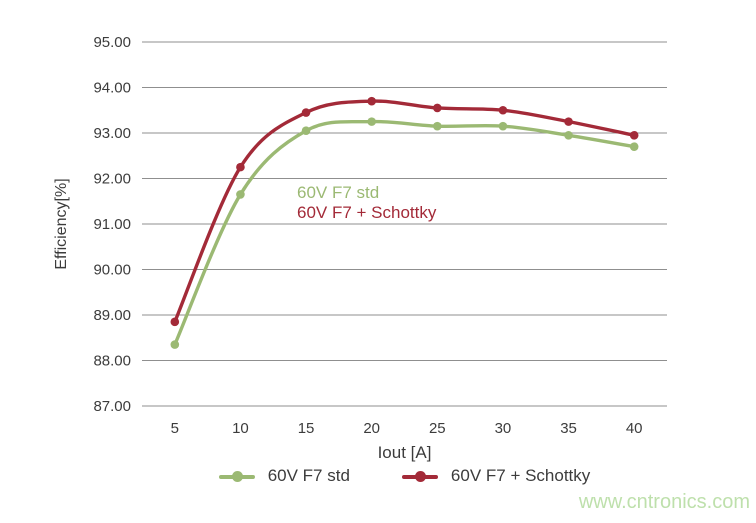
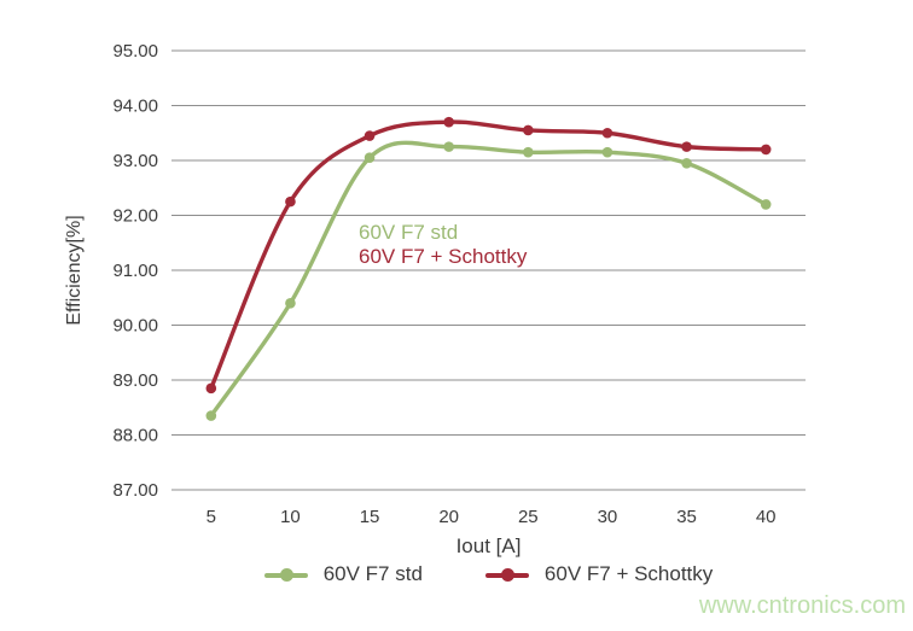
60V F7 std/10: 91.7 -> 90.4
60V F7 std/40: 92.7 -> 92.2
60V F7 + Schottky/40: 93.0 -> 93.2
